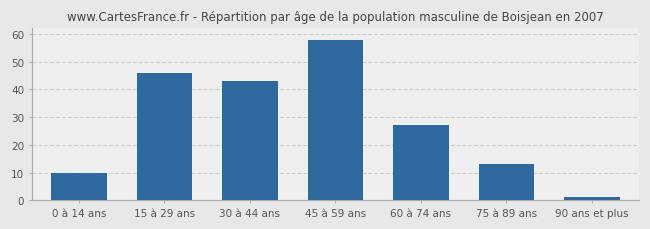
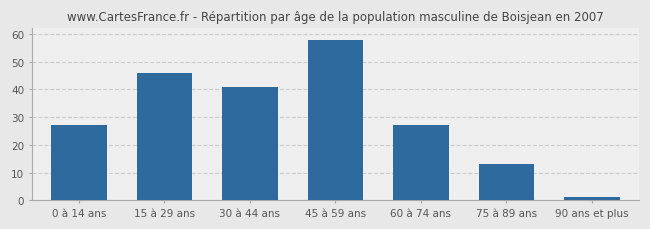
0 à 14 ans: 10 -> 27
30 à 44 ans: 43 -> 41
